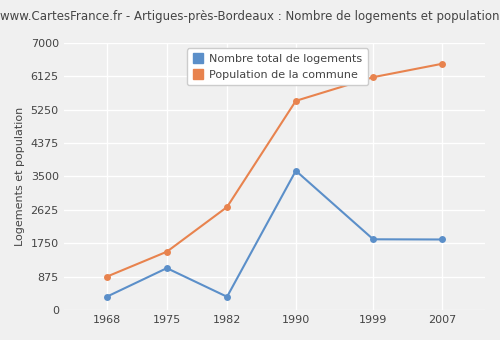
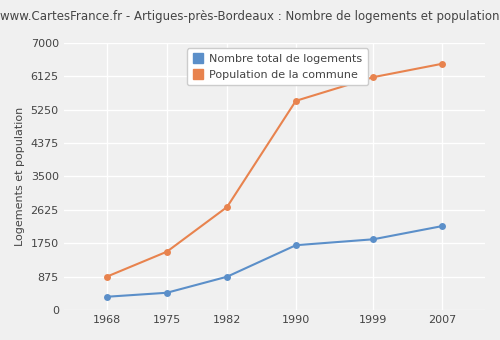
Nombre total de logements/1975: 1100 -> 460
Nombre total de logements/1982: 350 -> 880
Nombre total de logements/1990: 3650 -> 1700
Nombre total de logements/2007: 1850 -> 2200
